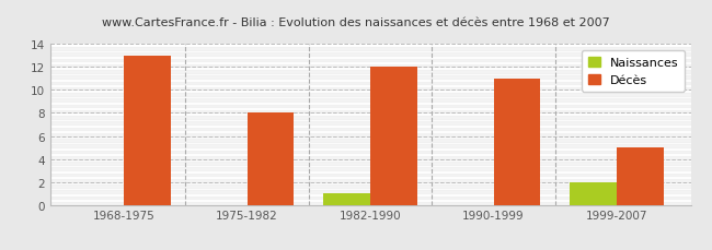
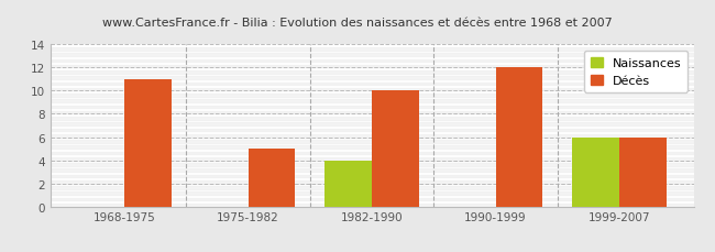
Décès/1968-1975: 13 -> 11
Décès/1975-1982: 8 -> 5
Naissances/1982-1990: 1 -> 4
Décès/1982-1990: 12 -> 10
Décès/1990-1999: 11 -> 12
Naissances/1999-2007: 2 -> 6
Décès/1999-2007: 5 -> 6
